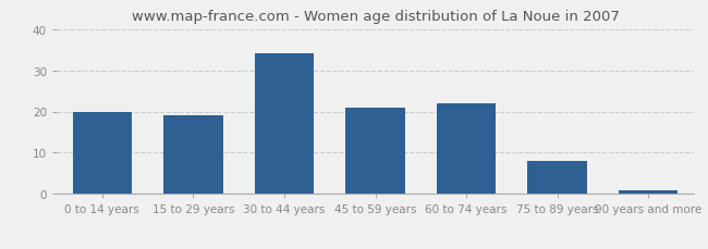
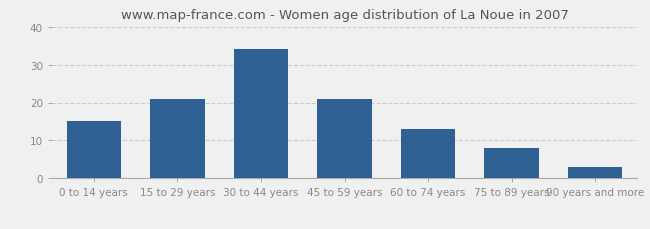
0 to 14 years: 20 -> 15
15 to 29 years: 19 -> 21
60 to 74 years: 22 -> 13
90 years and more: 1 -> 3
